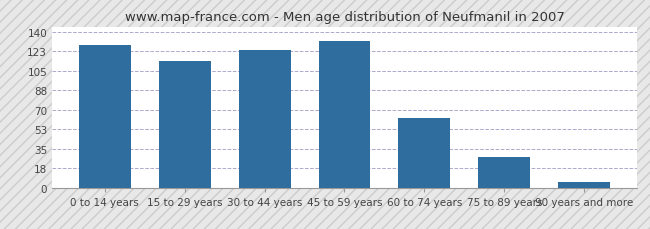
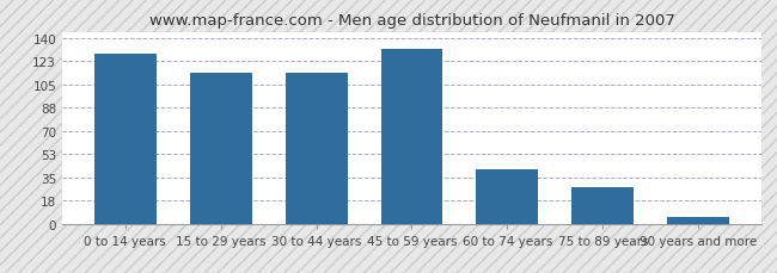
30 to 44 years: 124 -> 114
60 to 74 years: 63 -> 41
